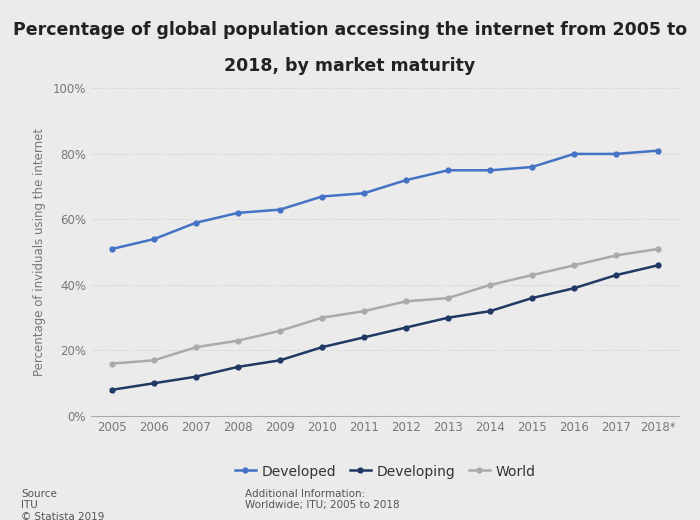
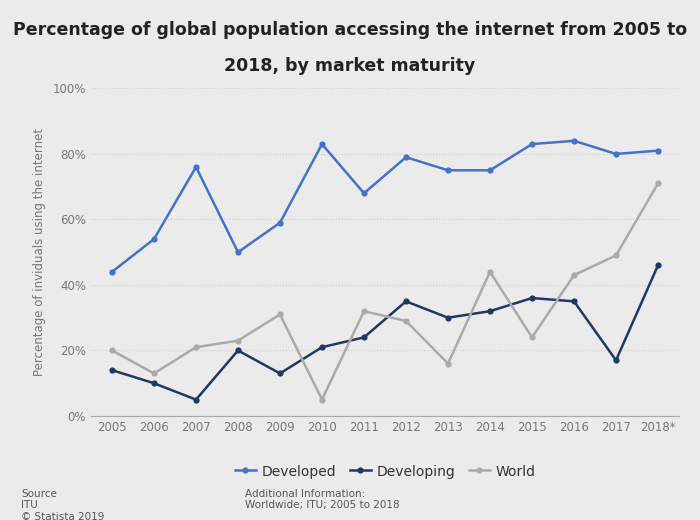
Developed/2005: 51% -> 44%
Developing/2005: 8% -> 14%
World/2005: 16% -> 20%
World/2006: 17% -> 13%
Developed/2007: 59% -> 76%
Developing/2007: 12% -> 5%
Developed/2008: 62% -> 50%
Developing/2008: 15% -> 20%
Developed/2009: 63% -> 59%
Developing/2009: 17% -> 13%
World/2009: 26% -> 31%
Developed/2010: 67% -> 83%
World/2010: 30% -> 5%
Developed/2012: 72% -> 79%
Developing/2012: 27% -> 35%
World/2012: 35% -> 29%
World/2013: 36% -> 16%
World/2014: 40% -> 44%
Developed/2015: 76% -> 83%
World/2015: 43% -> 24%
Developed/2016: 80% -> 84%
Developing/2016: 39% -> 35%
World/2016: 46% -> 43%
Developing/2017: 43% -> 17%
World/2018*: 51% -> 71%
